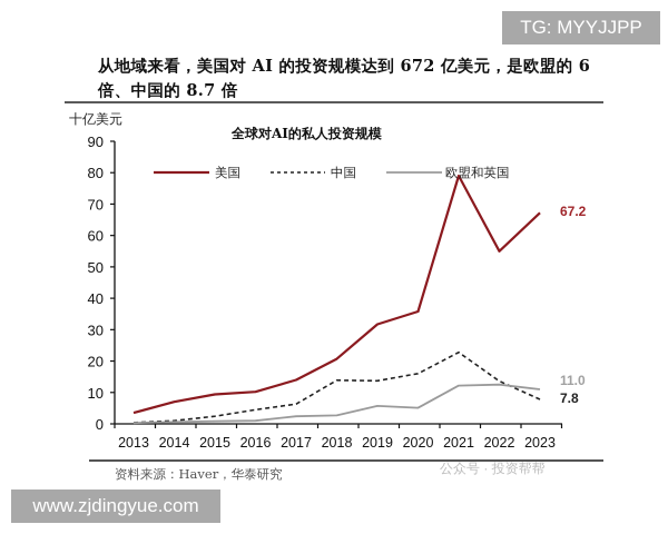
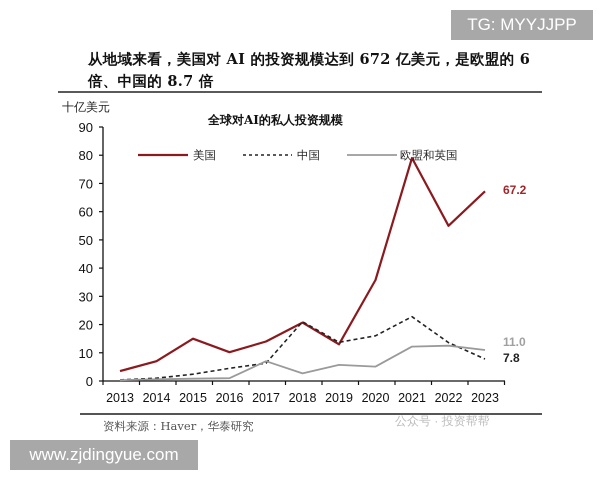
美国/2015: 9 -> 15
欧盟和英国/2017: 2 -> 7
中国/2018: 14 -> 21
美国/2019: 32 -> 13
